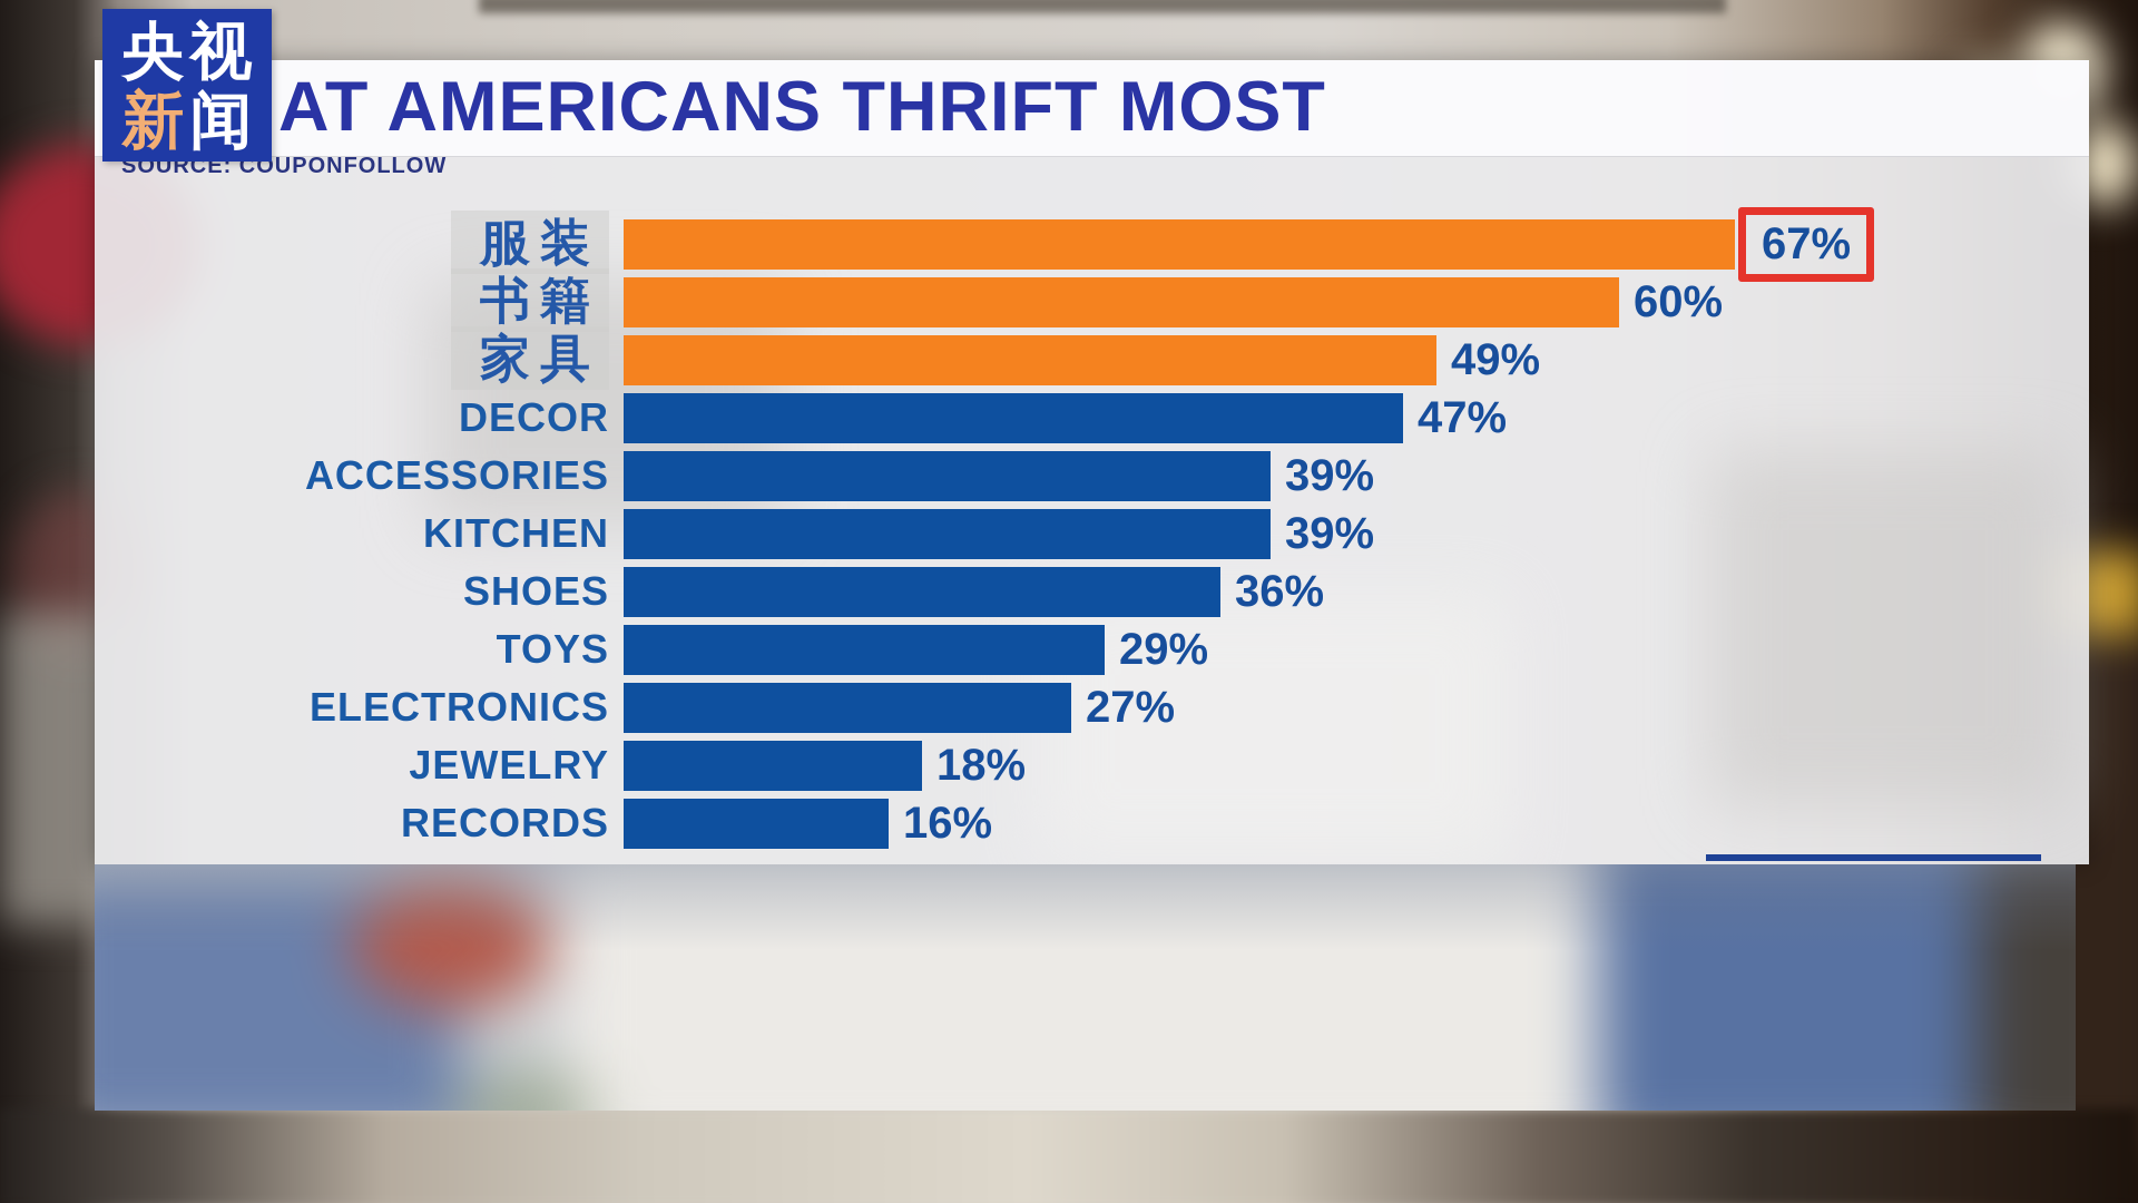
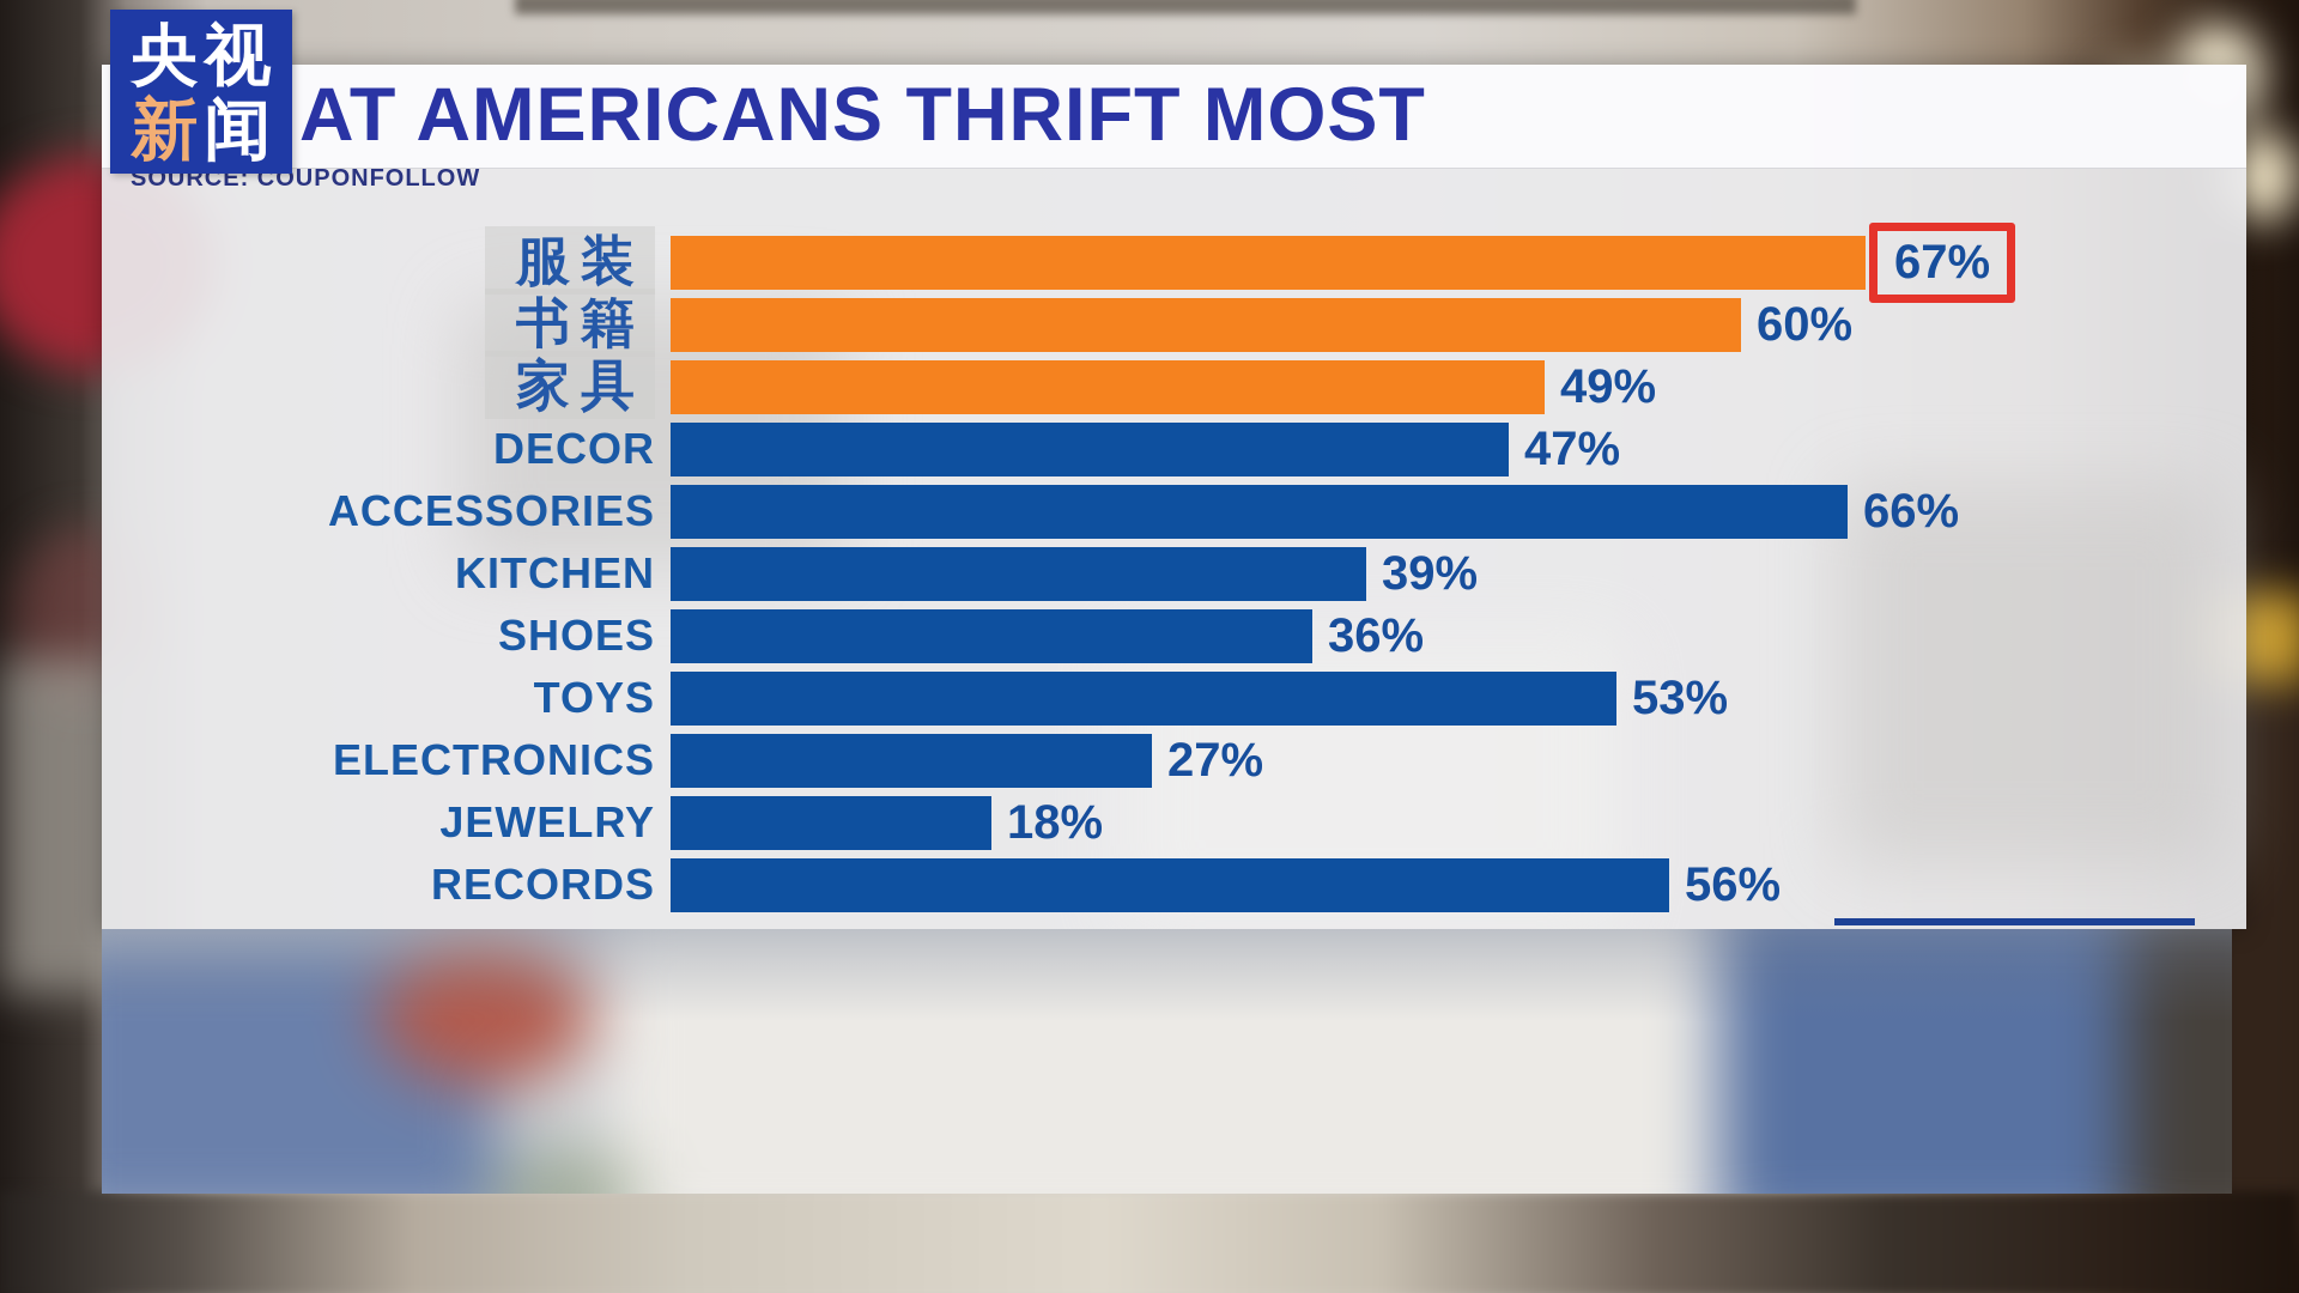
ACCESSORIES: 39% -> 66%
TOYS: 29% -> 53%
RECORDS: 16% -> 56%
